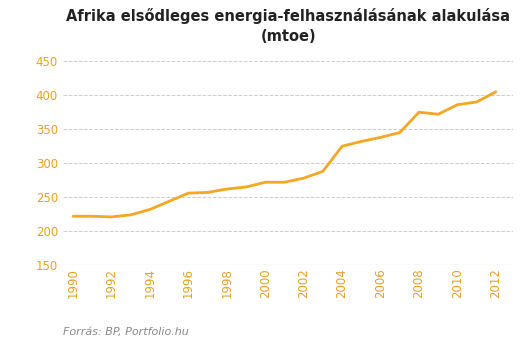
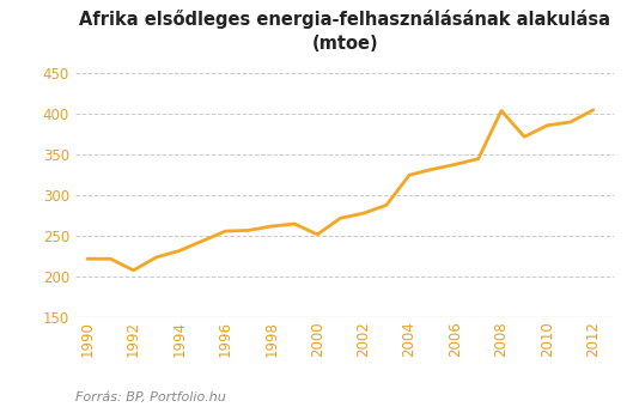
1992: 221 -> 208
2000: 272 -> 252
2008: 375 -> 404
